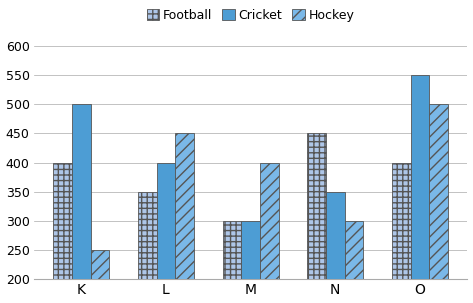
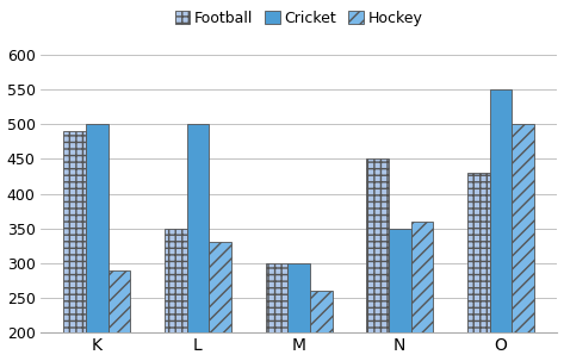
Football/K: 400 -> 490
Hockey/K: 250 -> 290
Cricket/L: 400 -> 500
Hockey/L: 450 -> 330
Hockey/M: 400 -> 260
Hockey/N: 300 -> 360
Football/O: 400 -> 430
